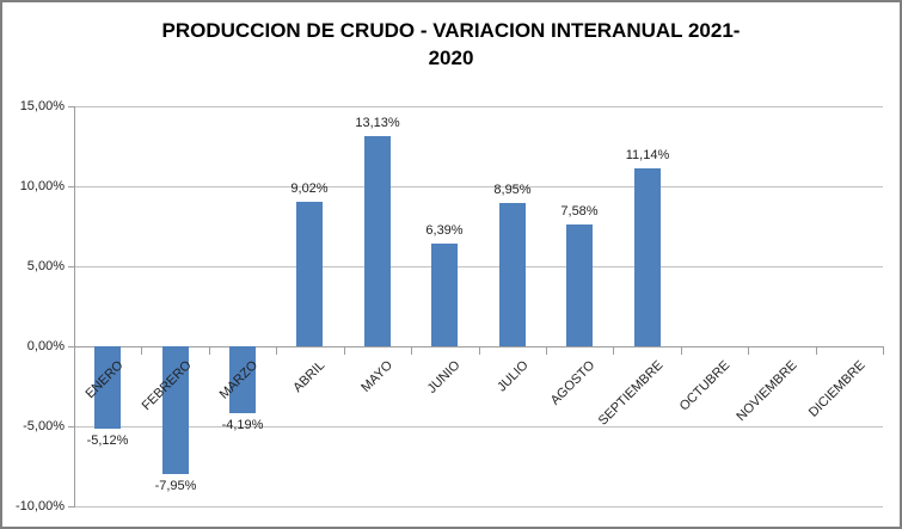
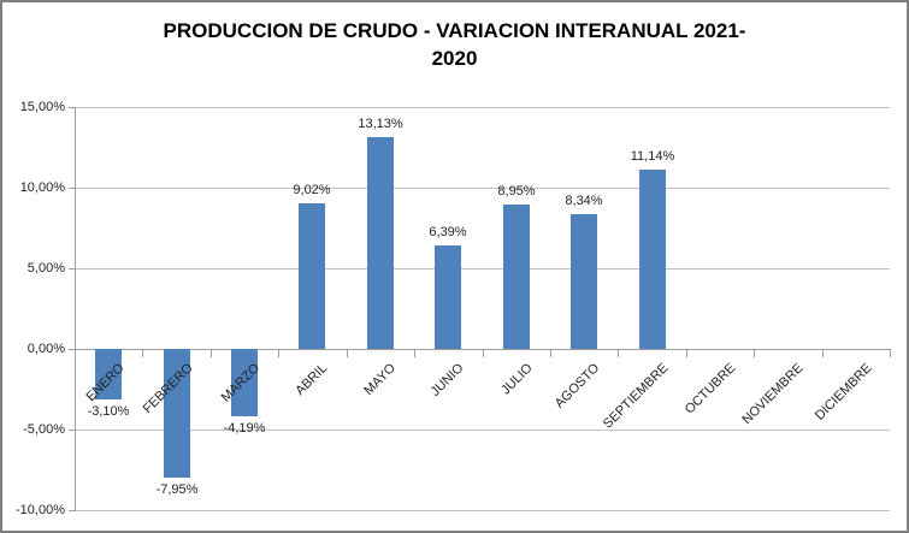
ENERO: -5,12% -> -3,10%
AGOSTO: 7,58% -> 8,34%
